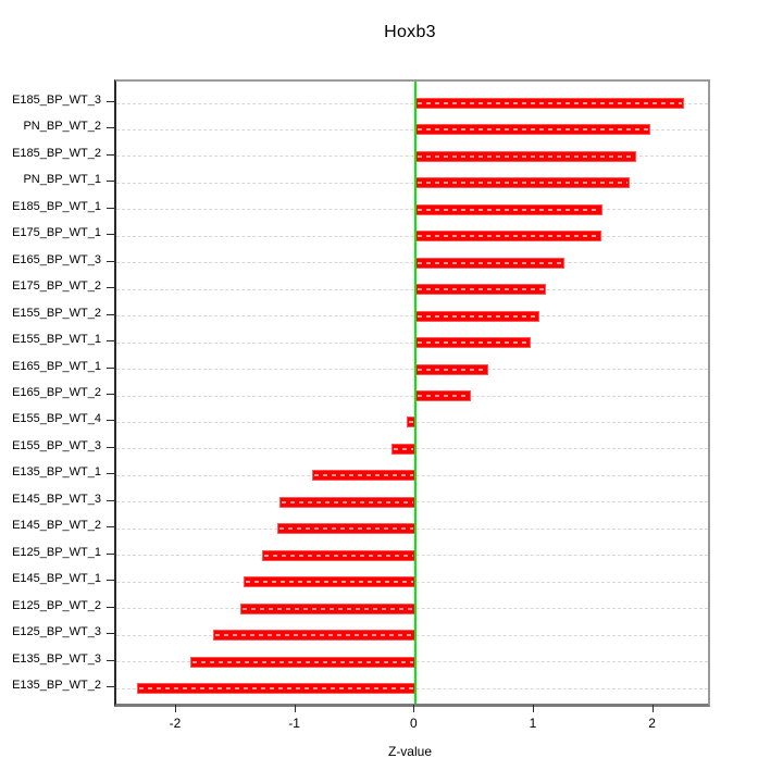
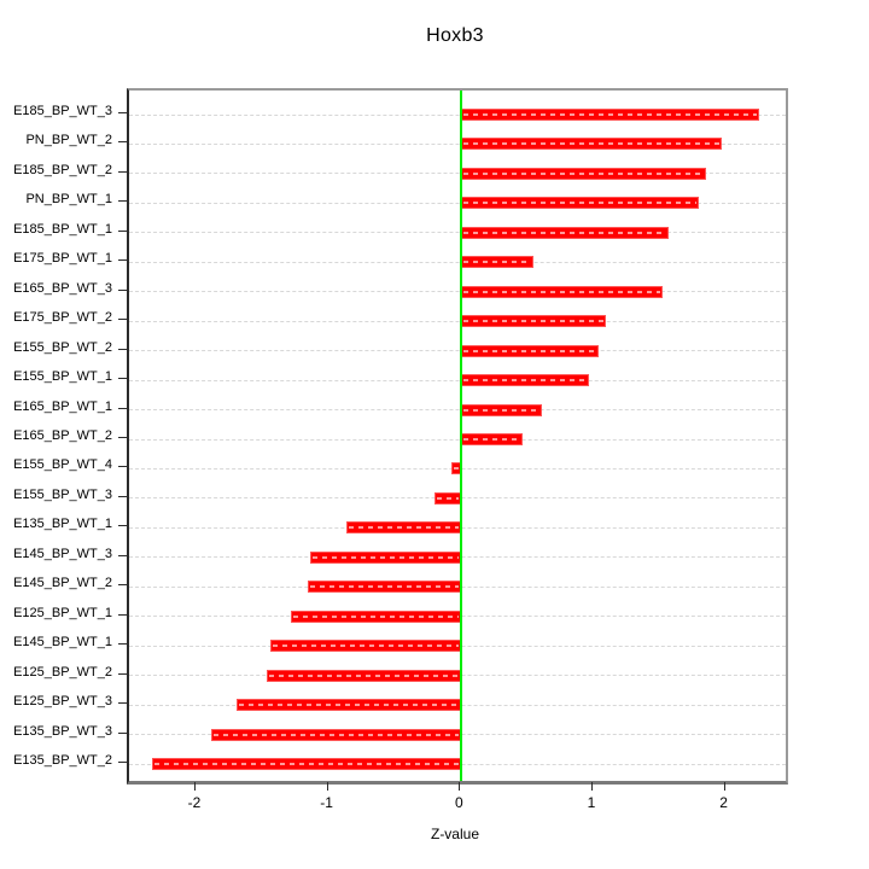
E175_BP_WT_1: 1.56 -> 0.54
E165_BP_WT_3: 1.25 -> 1.52
